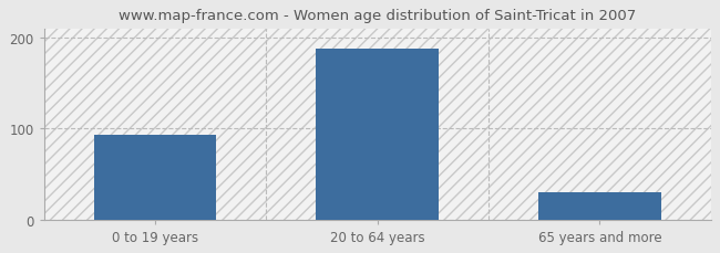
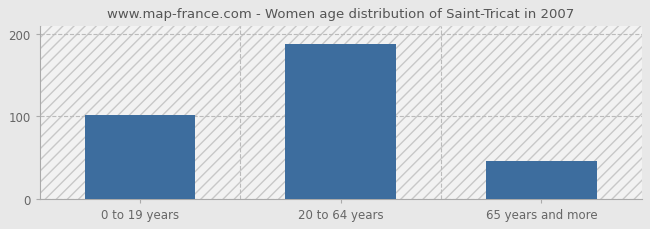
0 to 19 years: 93 -> 102
65 years and more: 30 -> 46
